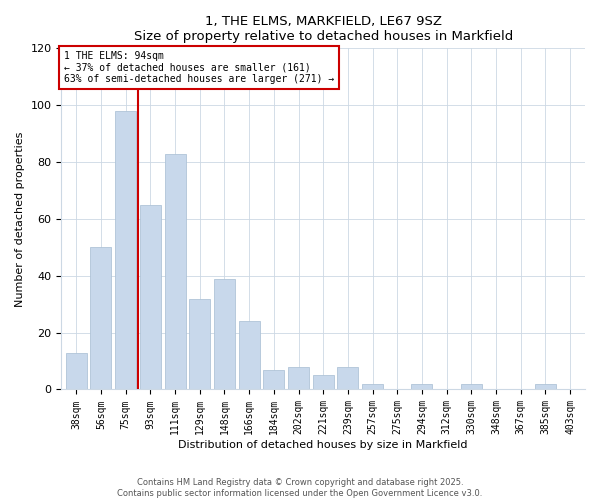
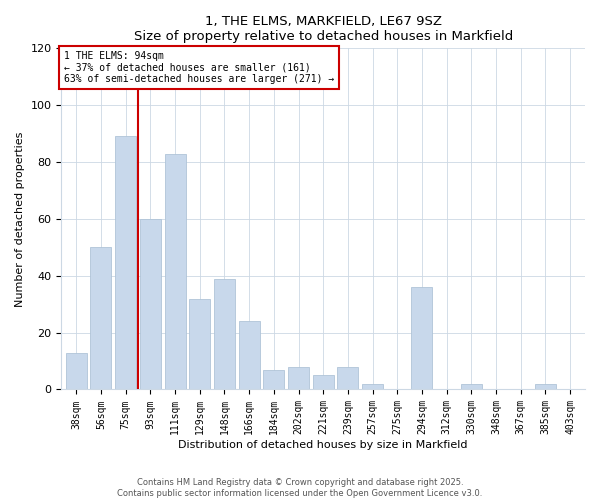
75sqm: 98 -> 89
93sqm: 65 -> 60
294sqm: 2 -> 36
